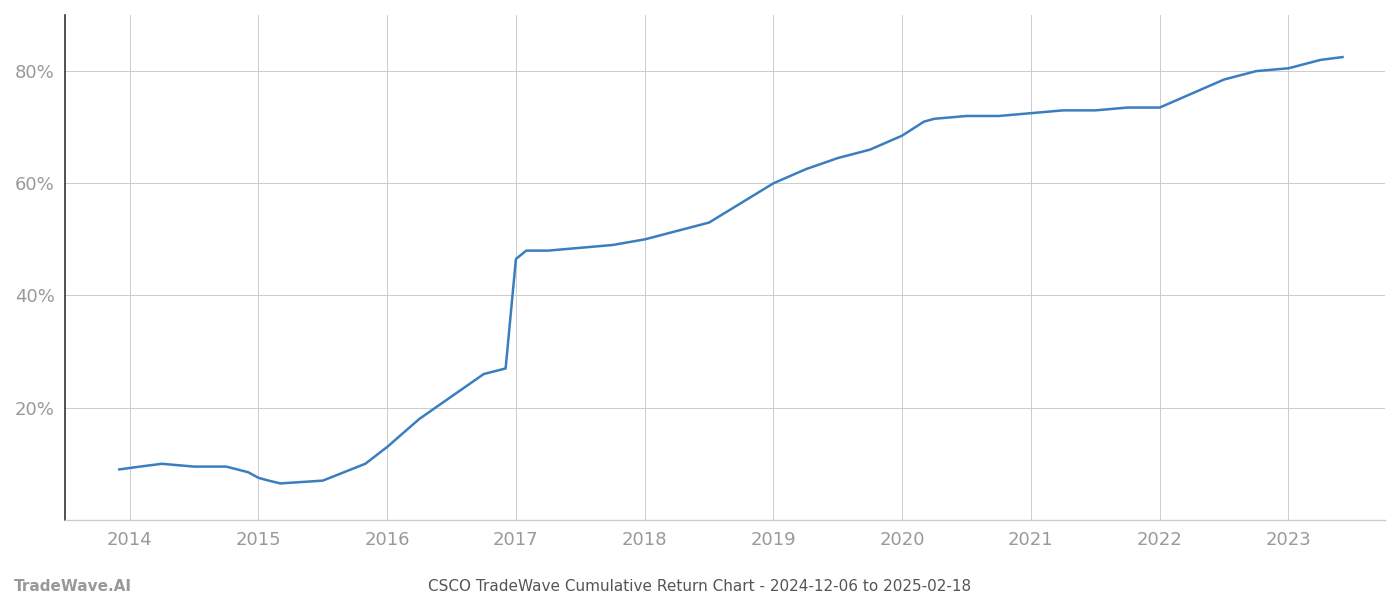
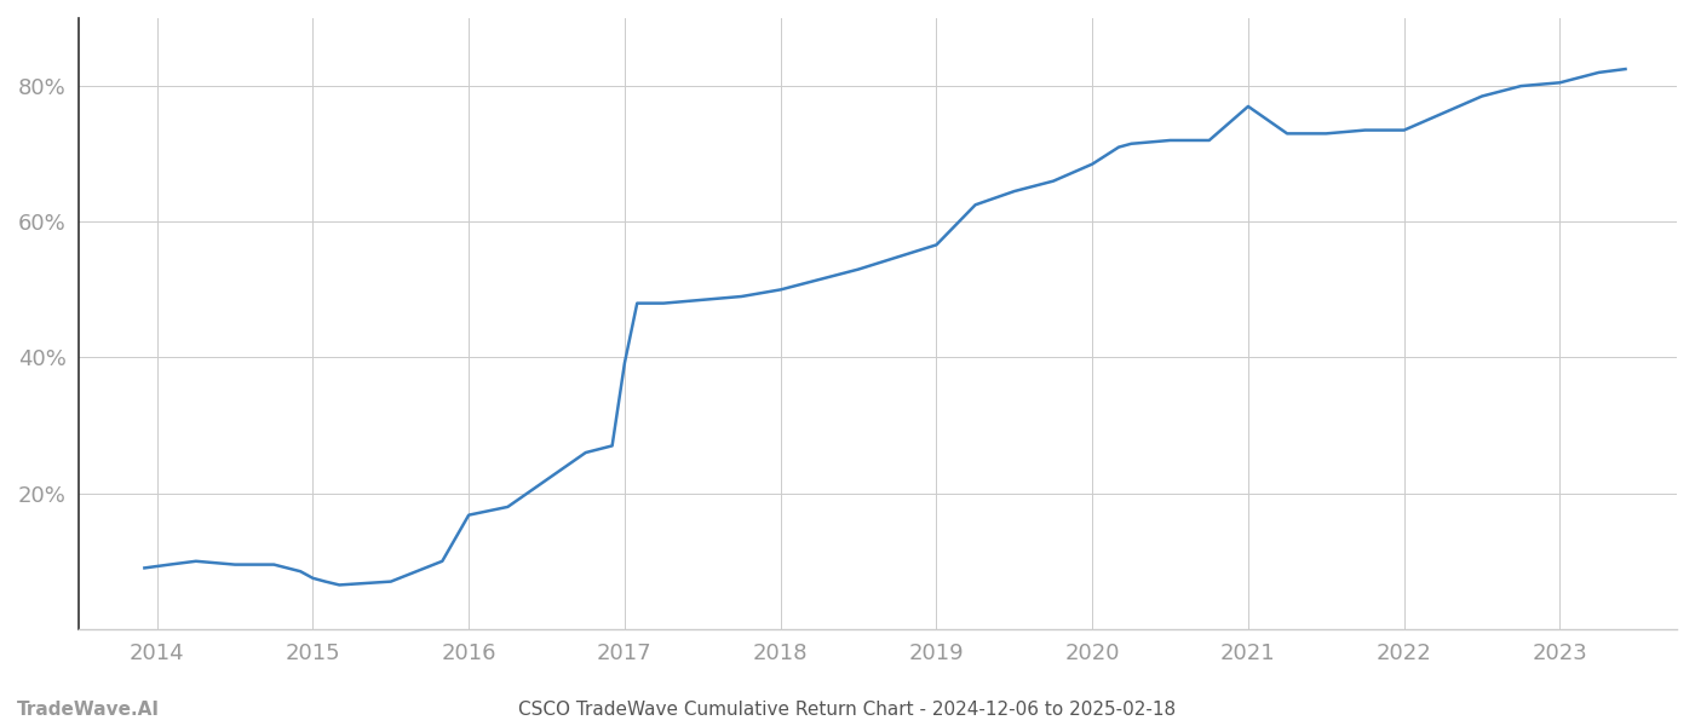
2016: 13.0% -> 16.8%
2017: 46.5% -> 39.2%
2019: 60.0% -> 56.6%
2021: 72.5% -> 77.0%
